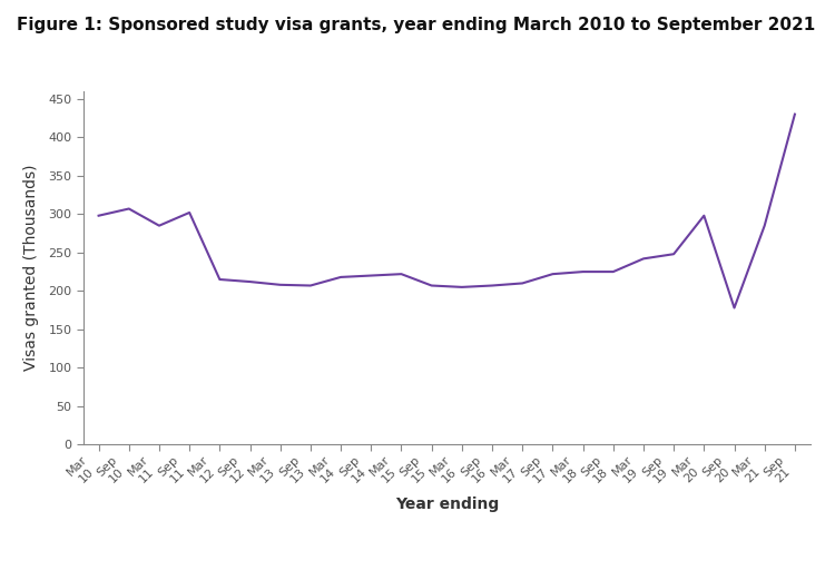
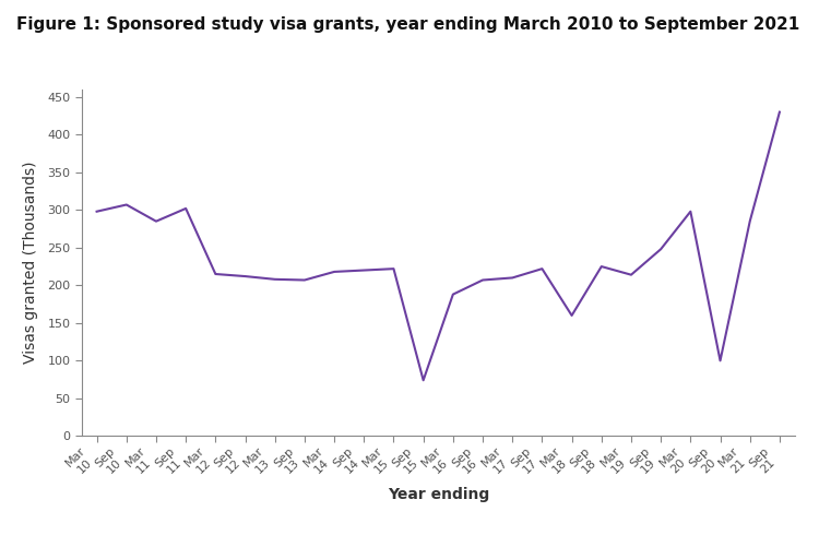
Sep 15: 207 -> 74
Mar 16: 205 -> 188
Mar 18: 225 -> 160
Mar 19: 242 -> 214
Sep 20: 178 -> 100
